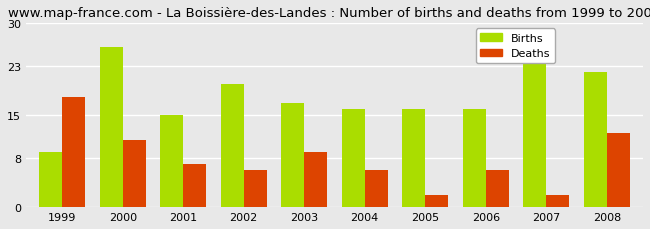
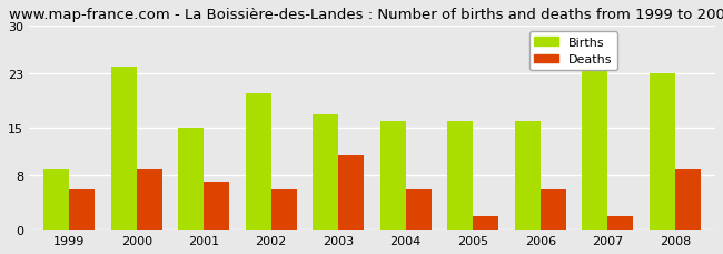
Deaths/1999: 18 -> 6
Births/2000: 26 -> 24
Deaths/2000: 11 -> 9
Deaths/2003: 9 -> 11
Births/2008: 22 -> 23
Deaths/2008: 12 -> 9
